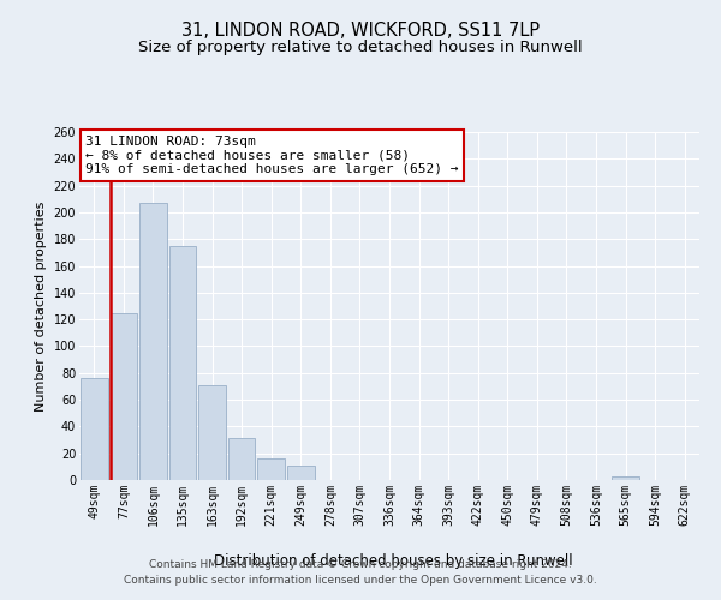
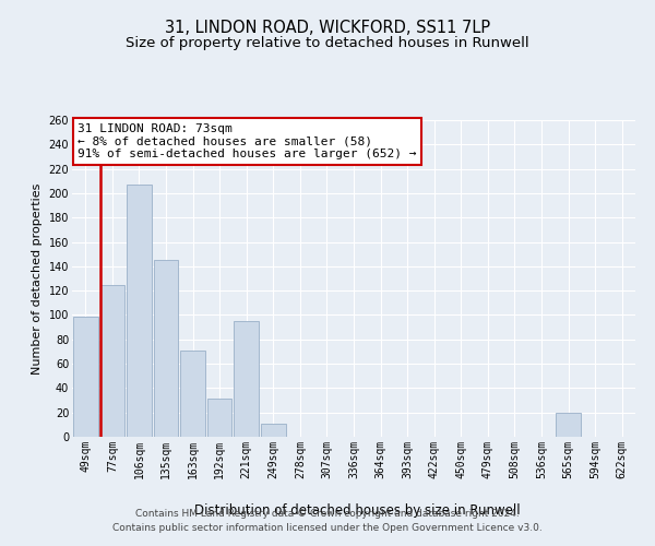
49sqm: 76 -> 99
135sqm: 175 -> 145
221sqm: 16 -> 95
565sqm: 3 -> 20
